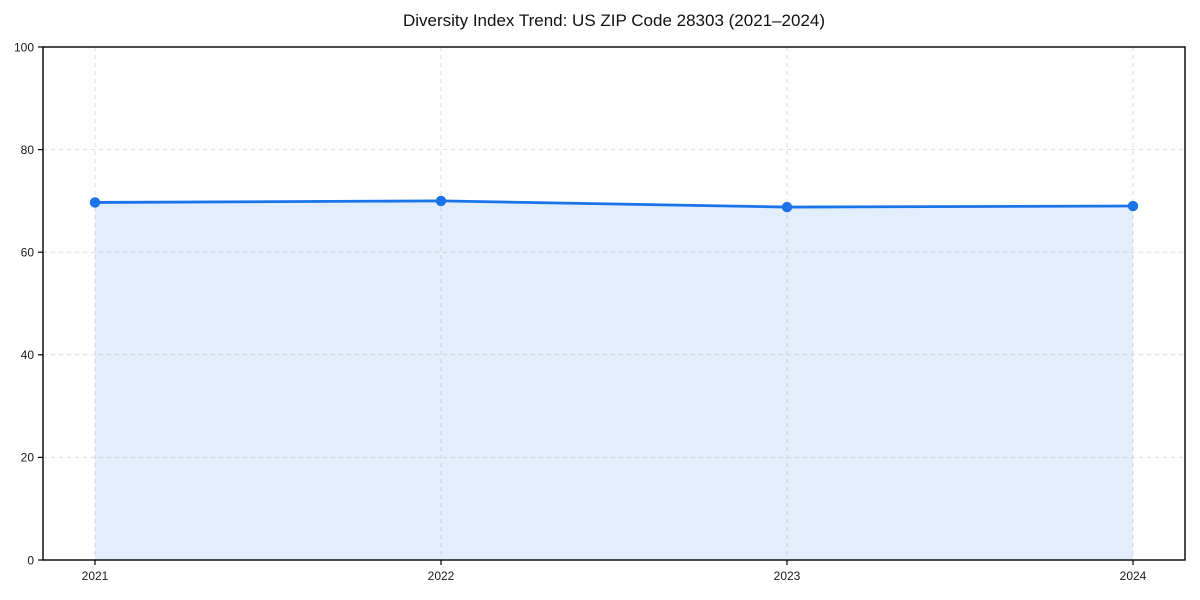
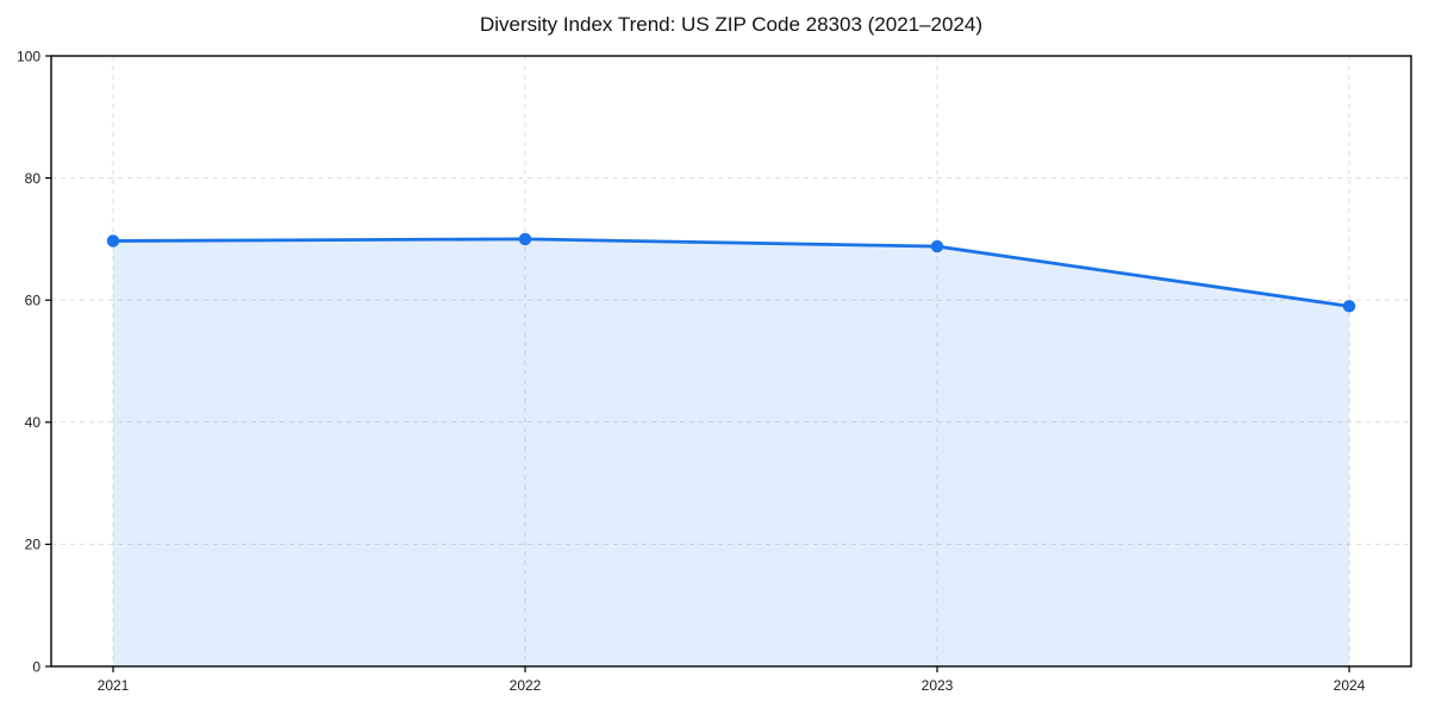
2024: 69 -> 59
